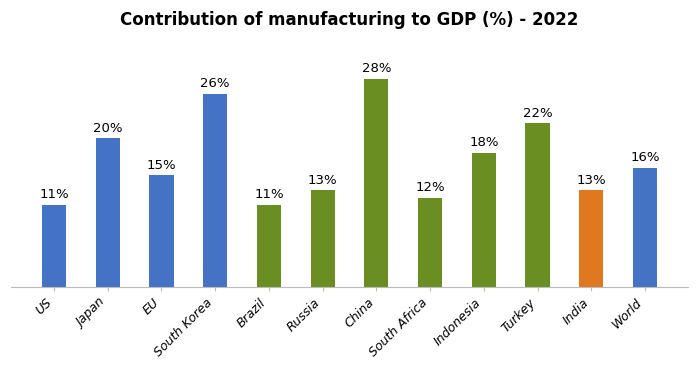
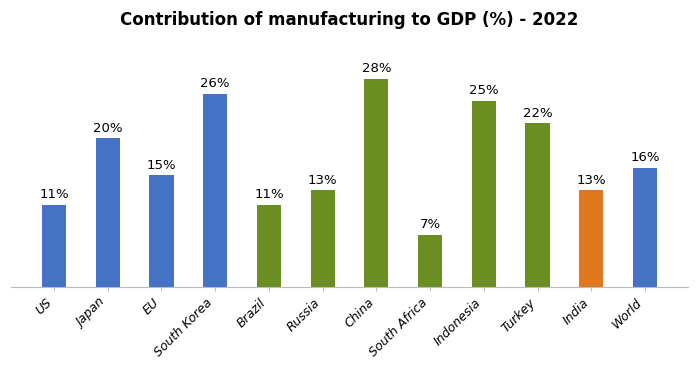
South Africa: 12% -> 7%
Indonesia: 18% -> 25%
